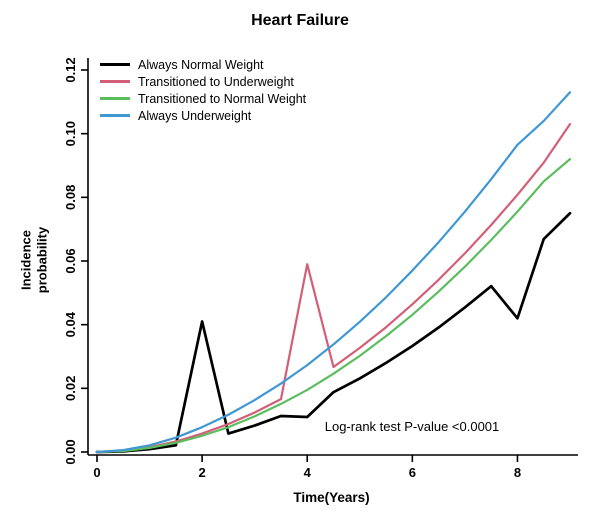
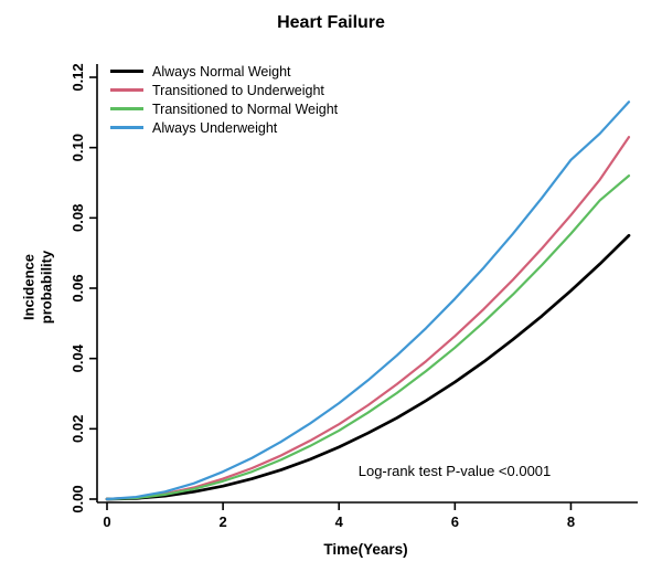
Always Normal Weight/2: 0.041 -> 0.004
Always Normal Weight/4: 0.011 -> 0.015
Transitioned to Underweight/4: 0.059 -> 0.021
Always Normal Weight/8: 0.042 -> 0.059
